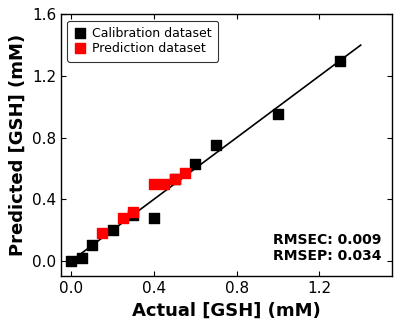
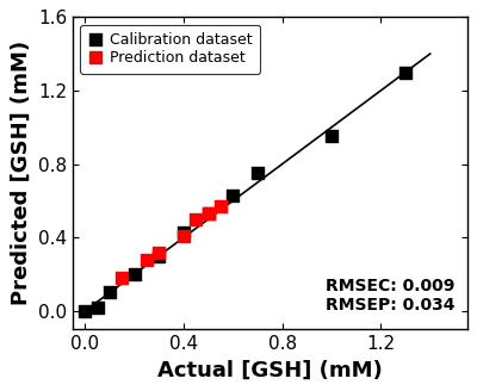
Calibration dataset/0.4: 0.28 -> 0.43
Prediction dataset/0.4: 0.50 -> 0.41
